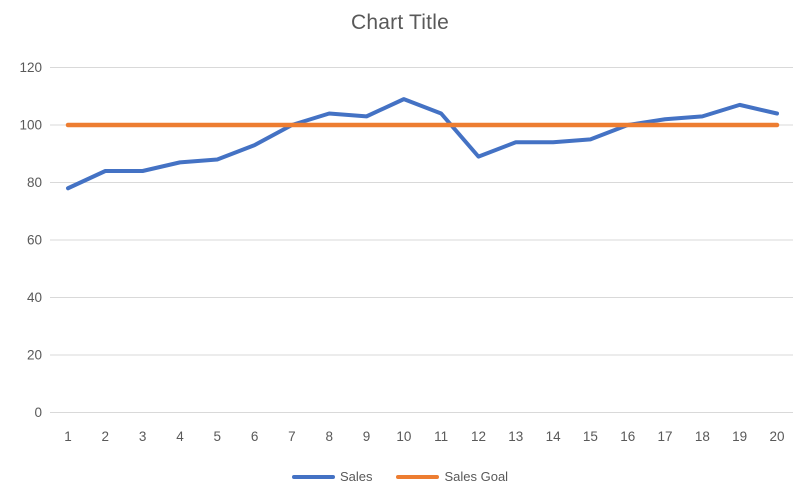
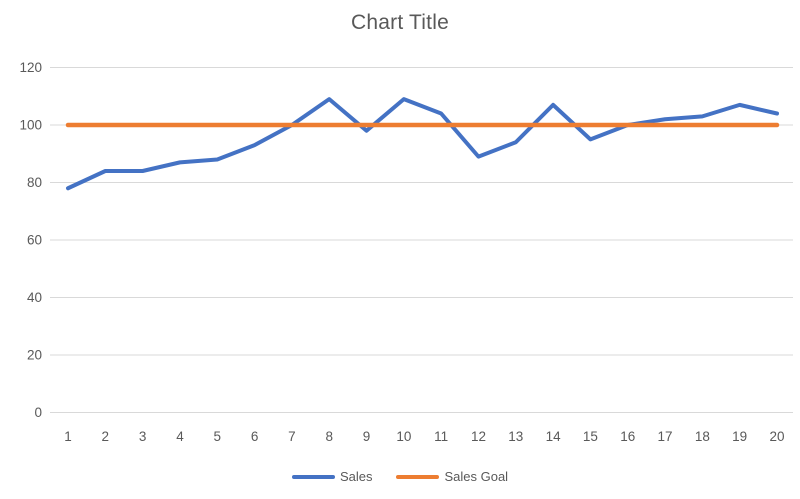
Sales/8: 104 -> 109
Sales/9: 103 -> 98
Sales/14: 94 -> 107
